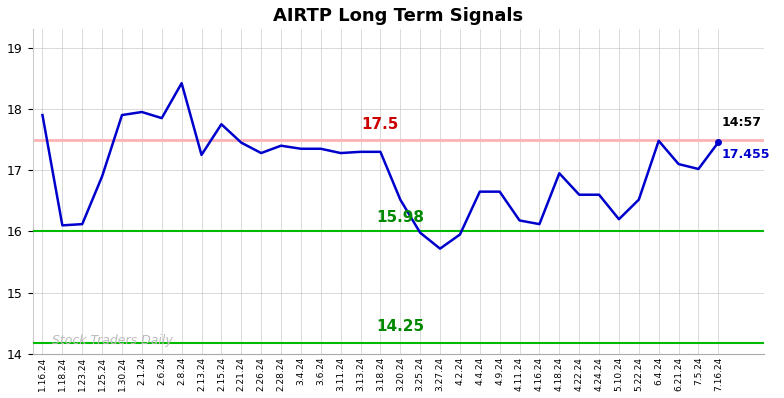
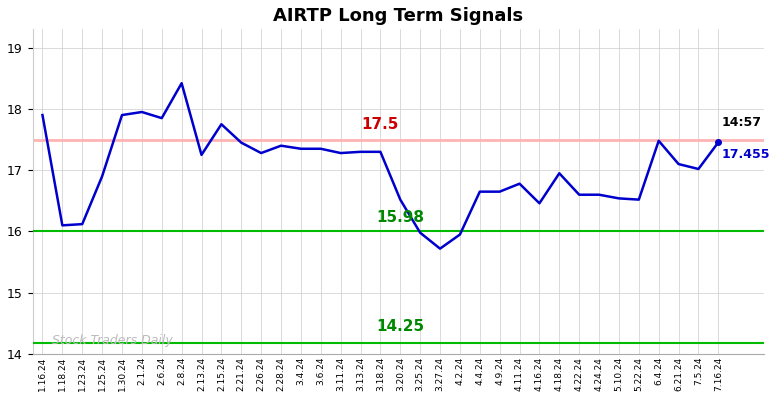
4.11.24: 16.18 -> 16.78
4.16.24: 16.12 -> 16.46
5.10.24: 16.20 -> 16.54
